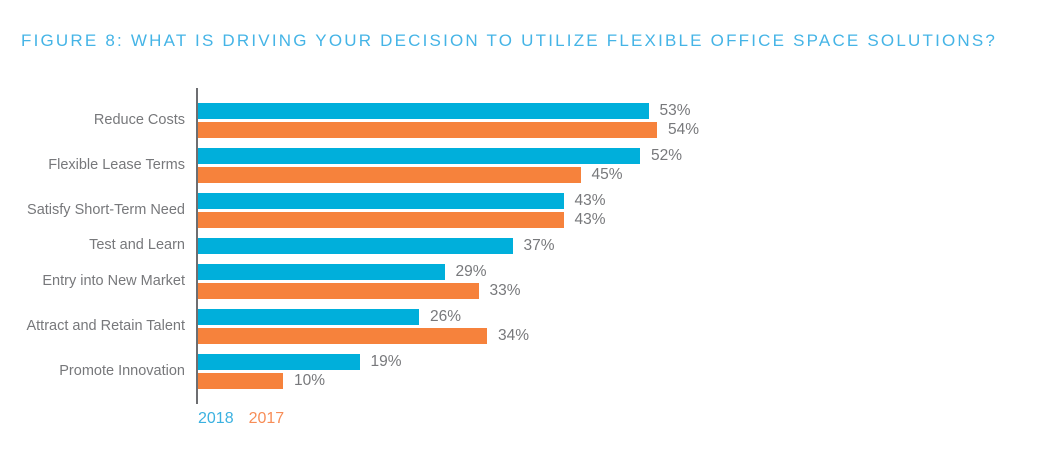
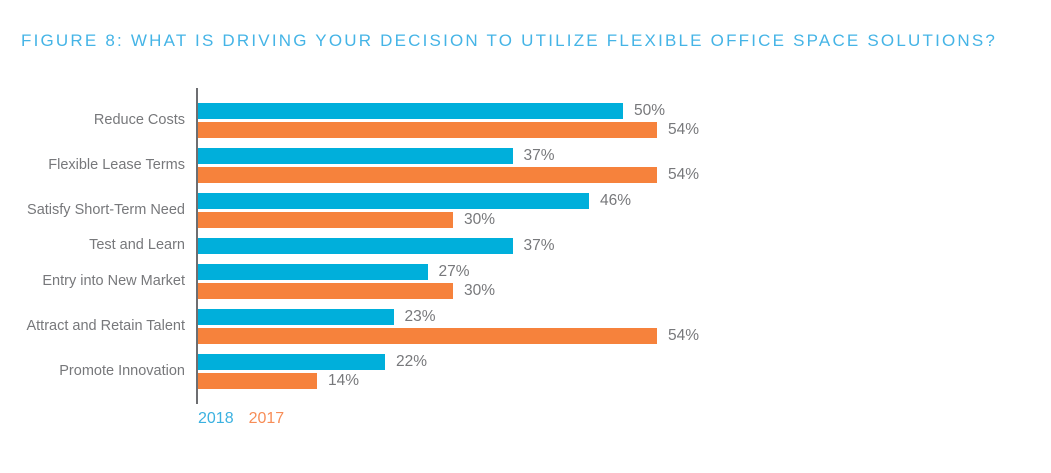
2018/Reduce Costs: 53% -> 50%
2018/Flexible Lease Terms: 52% -> 37%
2017/Flexible Lease Terms: 45% -> 54%
2018/Satisfy Short-Term Need: 43% -> 46%
2017/Satisfy Short-Term Need: 43% -> 30%
2018/Entry into New Market: 29% -> 27%
2017/Entry into New Market: 33% -> 30%
2018/Attract and Retain Talent: 26% -> 23%
2017/Attract and Retain Talent: 34% -> 54%
2018/Promote Innovation: 19% -> 22%
2017/Promote Innovation: 10% -> 14%
